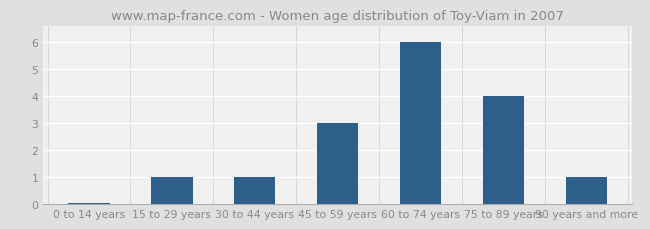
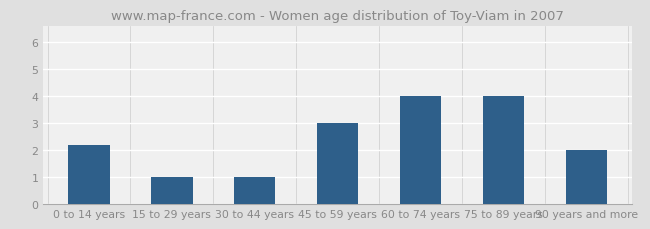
0 to 14 years: 0.05 -> 2.20
60 to 74 years: 6.00 -> 4.00
90 years and more: 1.00 -> 2.00
